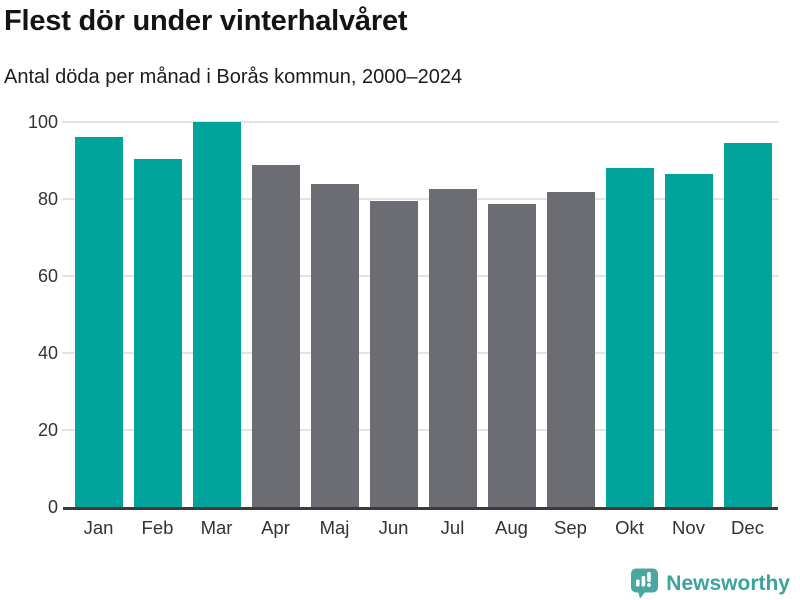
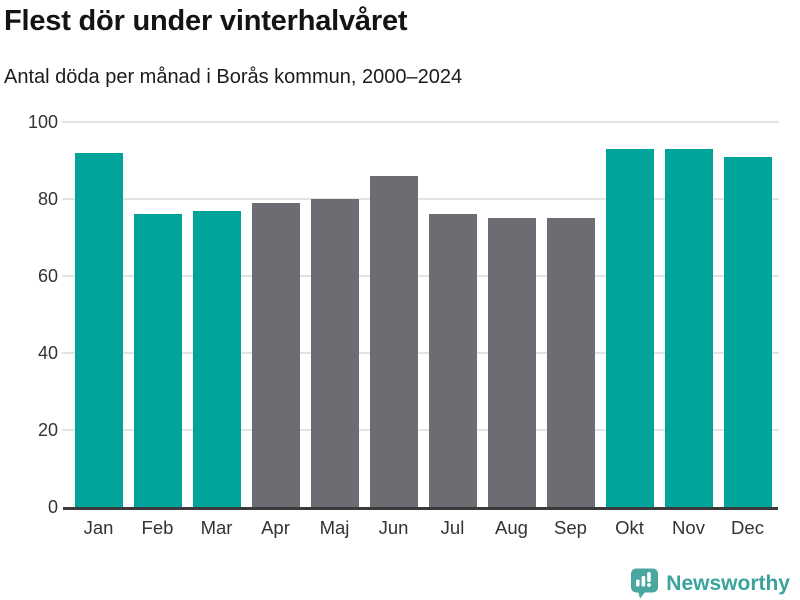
Jan: 96 -> 92
Feb: 90 -> 76
Mar: 100 -> 77
Apr: 89 -> 79
Maj: 84 -> 80
Jun: 80 -> 86
Jul: 82 -> 76
Aug: 79 -> 75
Sep: 82 -> 75
Okt: 88 -> 93
Nov: 86 -> 93
Dec: 95 -> 91
